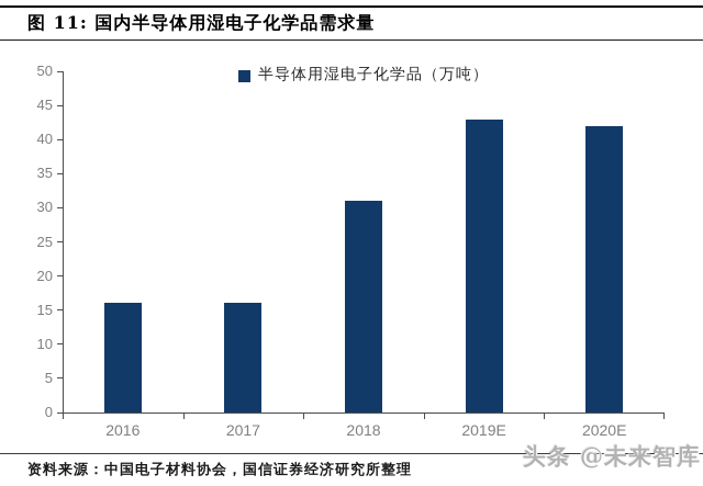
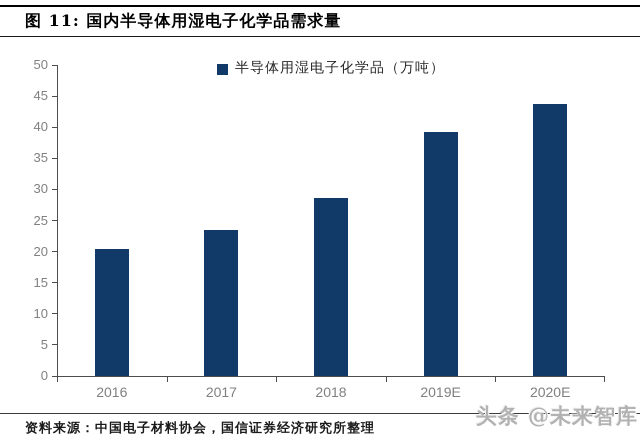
2016: 16 -> 20
2017: 16 -> 24
2018: 31 -> 29
2019E: 43 -> 39
2020E: 42 -> 44
